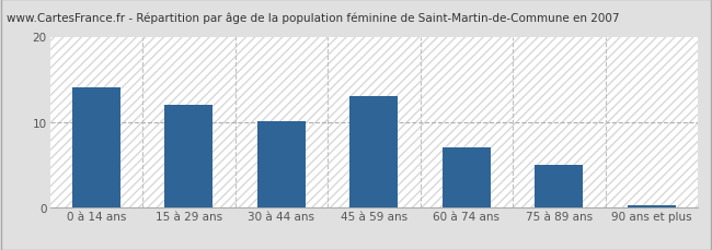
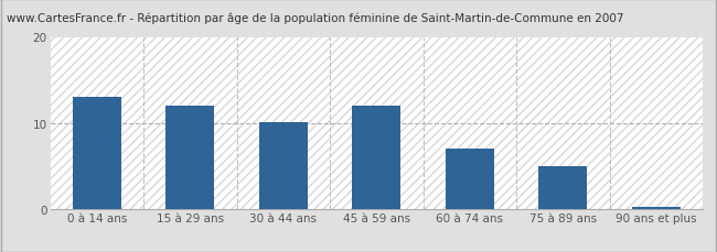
0 à 14 ans: 14.0 -> 13.0
45 à 59 ans: 13.0 -> 12.0
